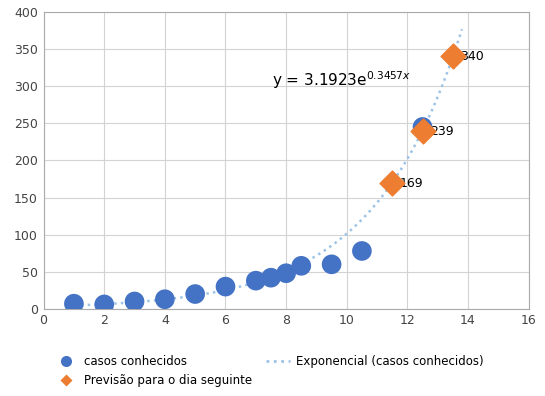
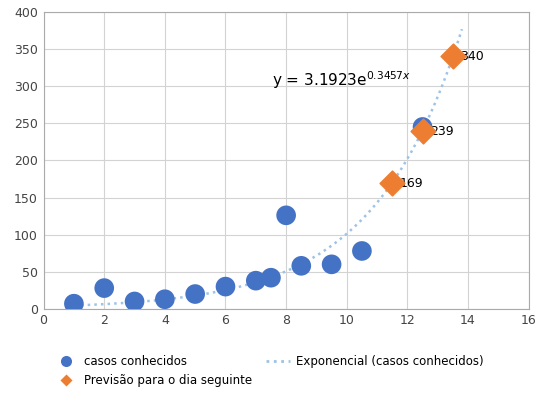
casos conhecidos/2: 6 -> 28
casos conhecidos/8: 48 -> 126
